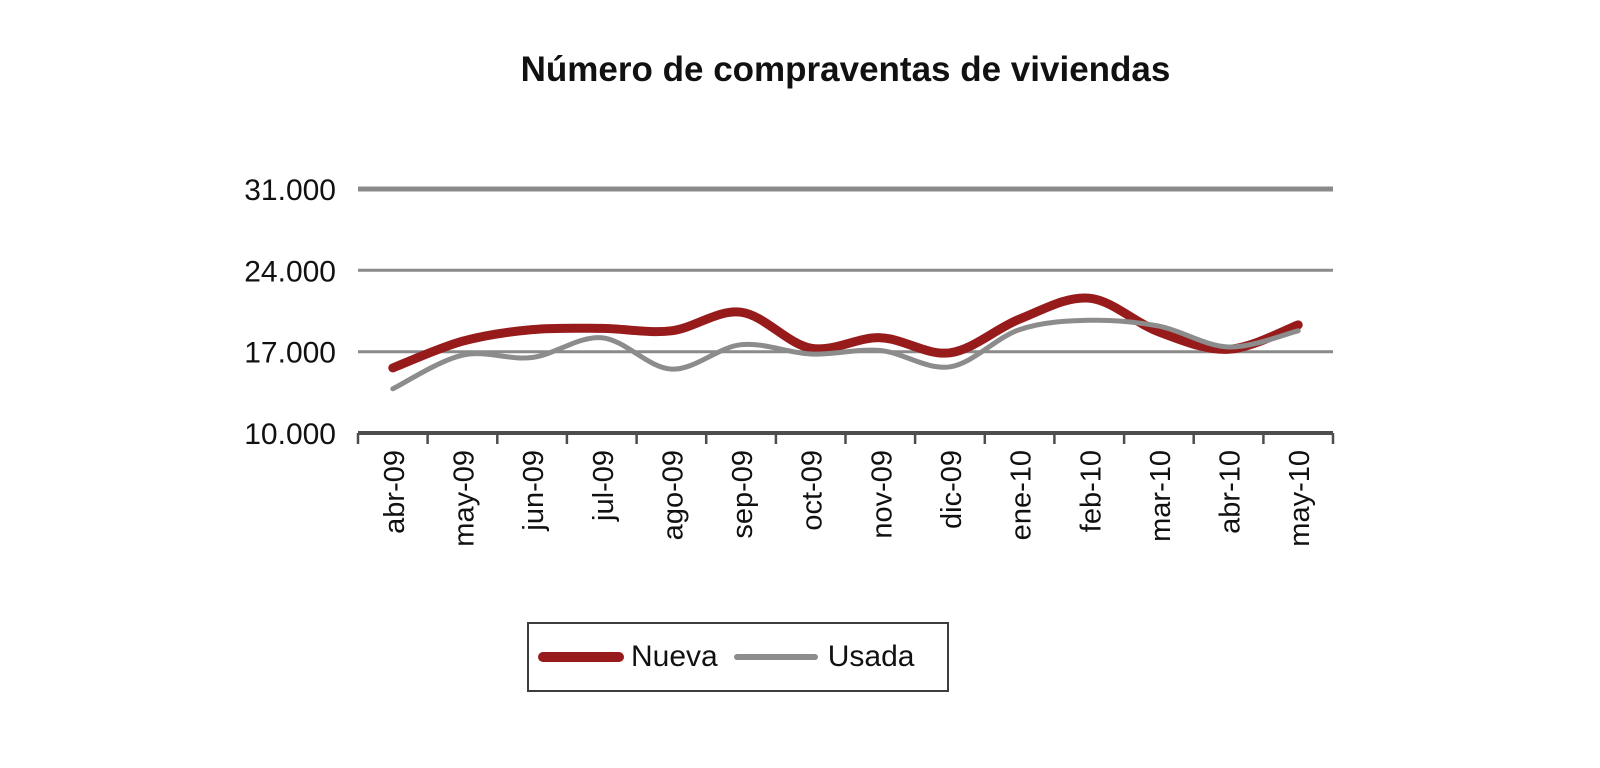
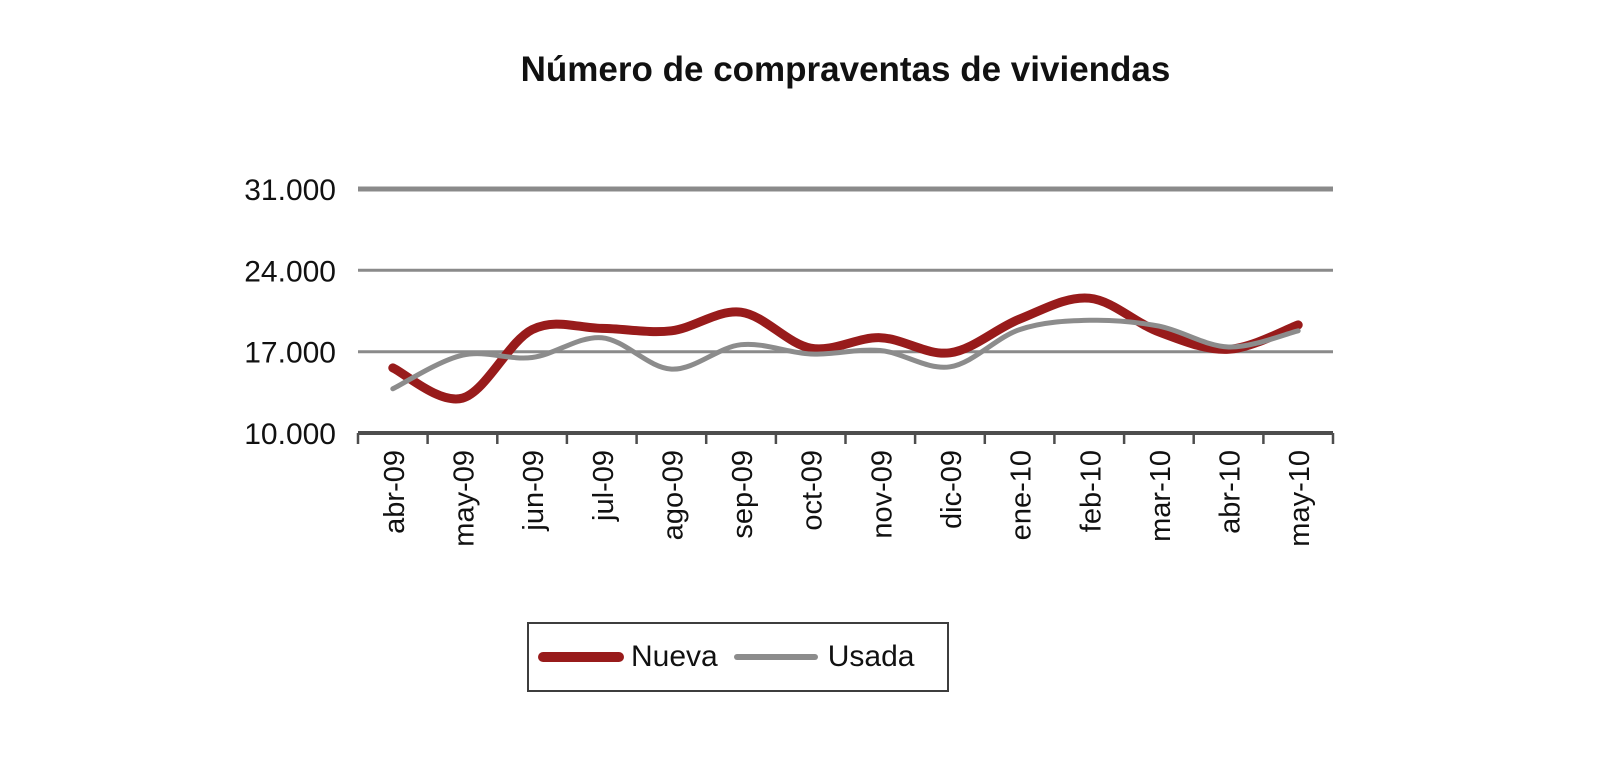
Nueva/may-09: 17900 -> 13000
